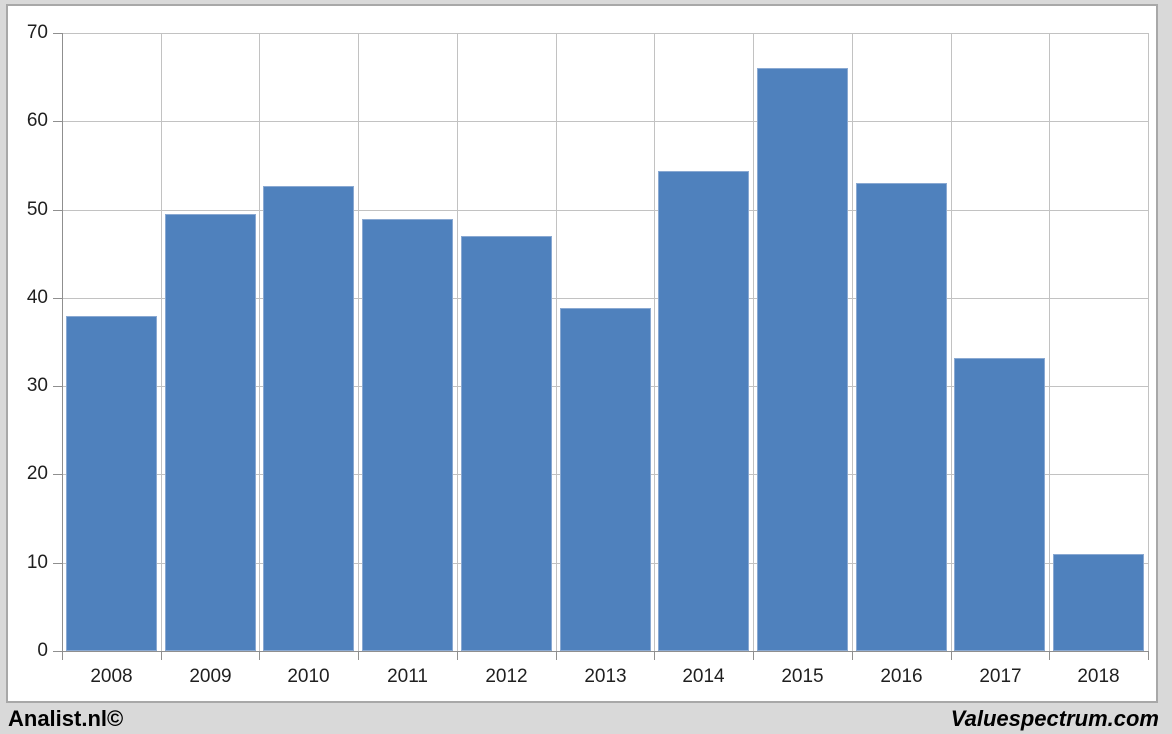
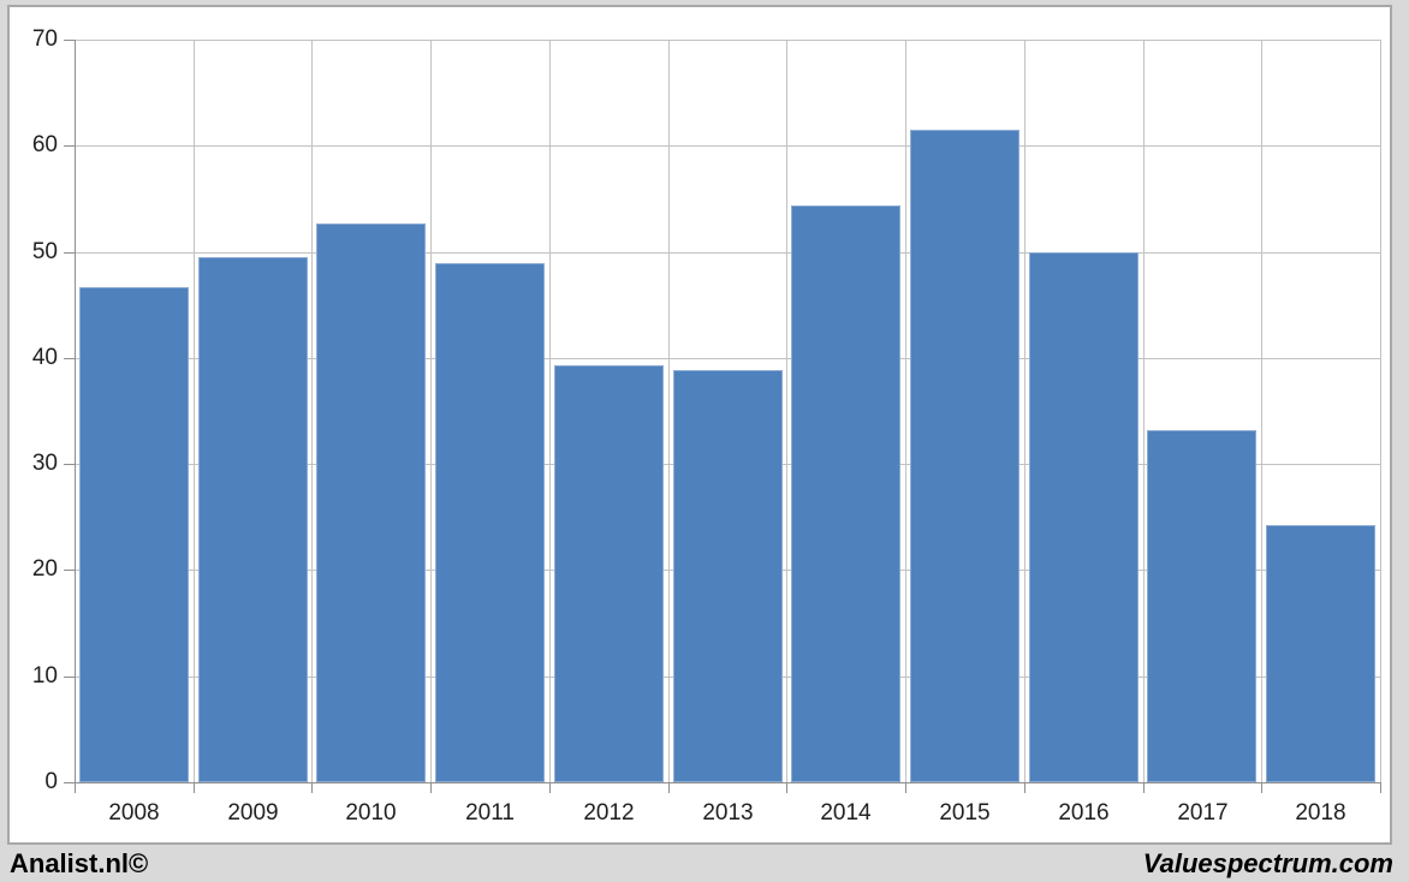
2008: 38 -> 47
2012: 47 -> 39
2015: 66 -> 62
2016: 53 -> 50
2018: 11 -> 24
